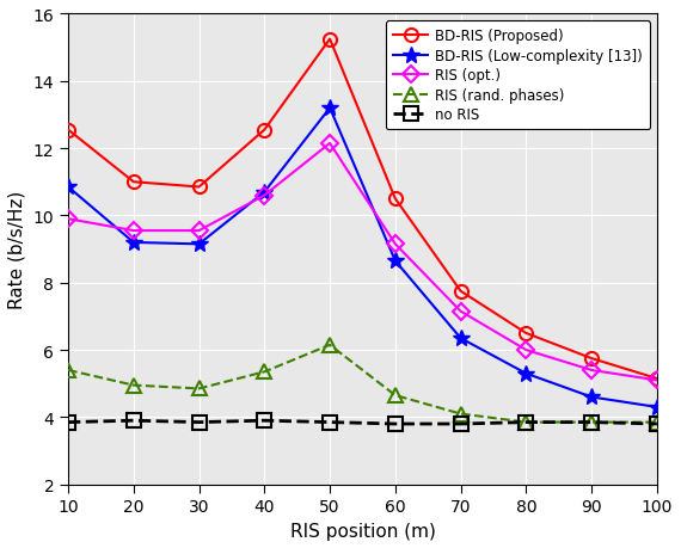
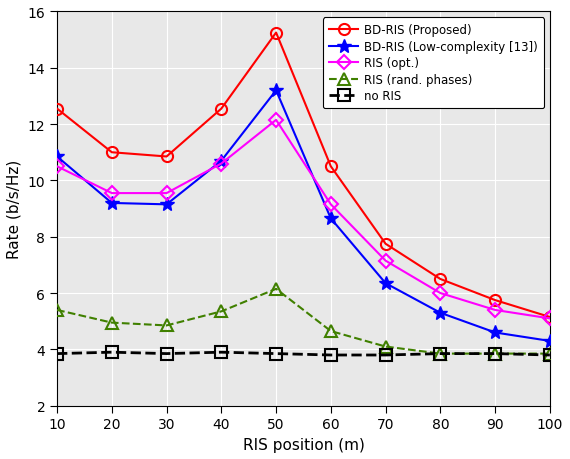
RIS (opt.)/10: 9.90 -> 10.50
